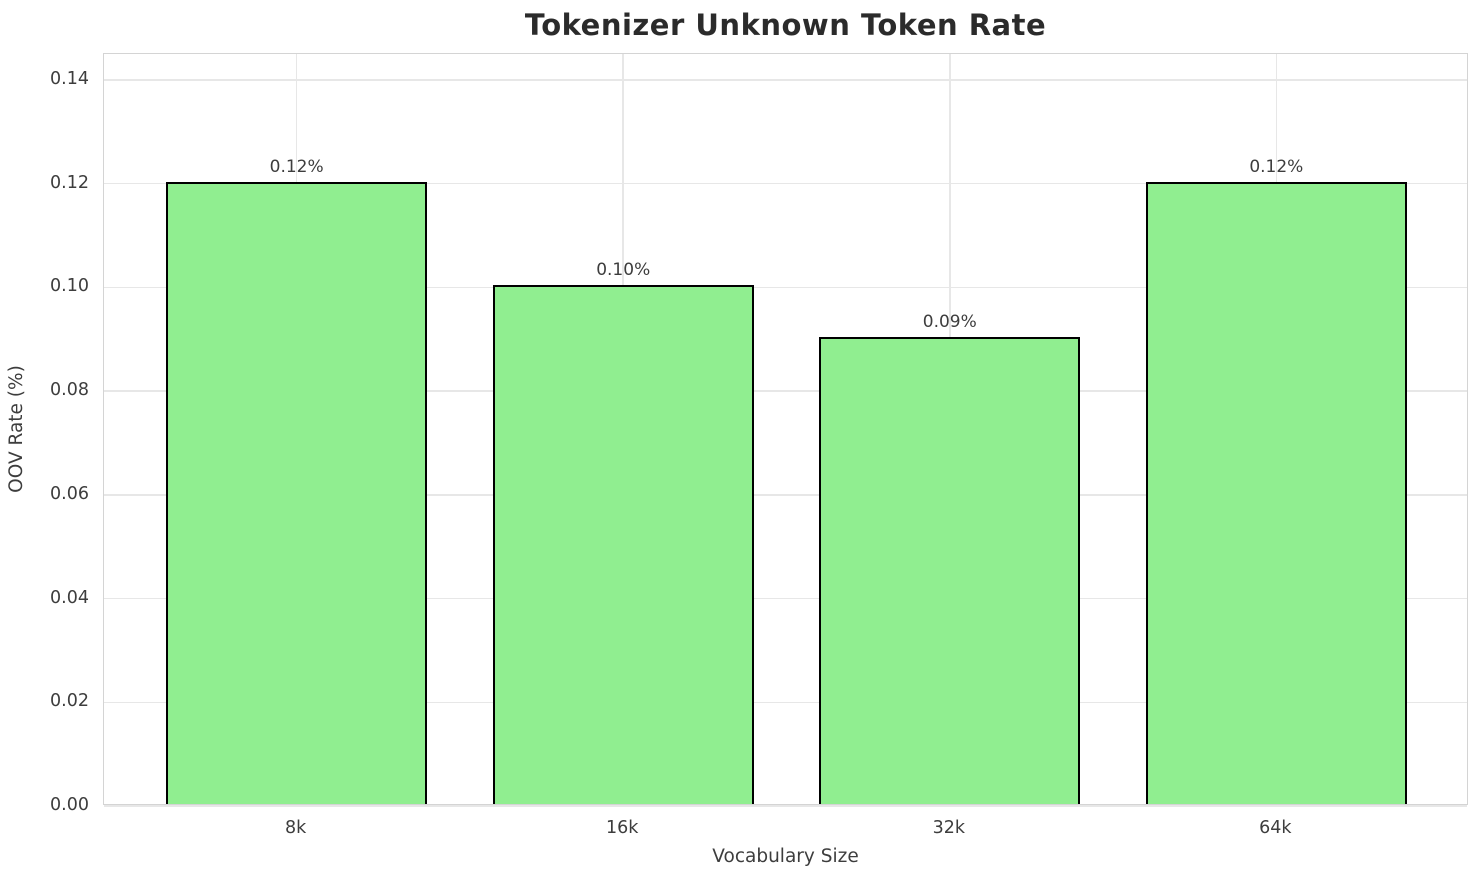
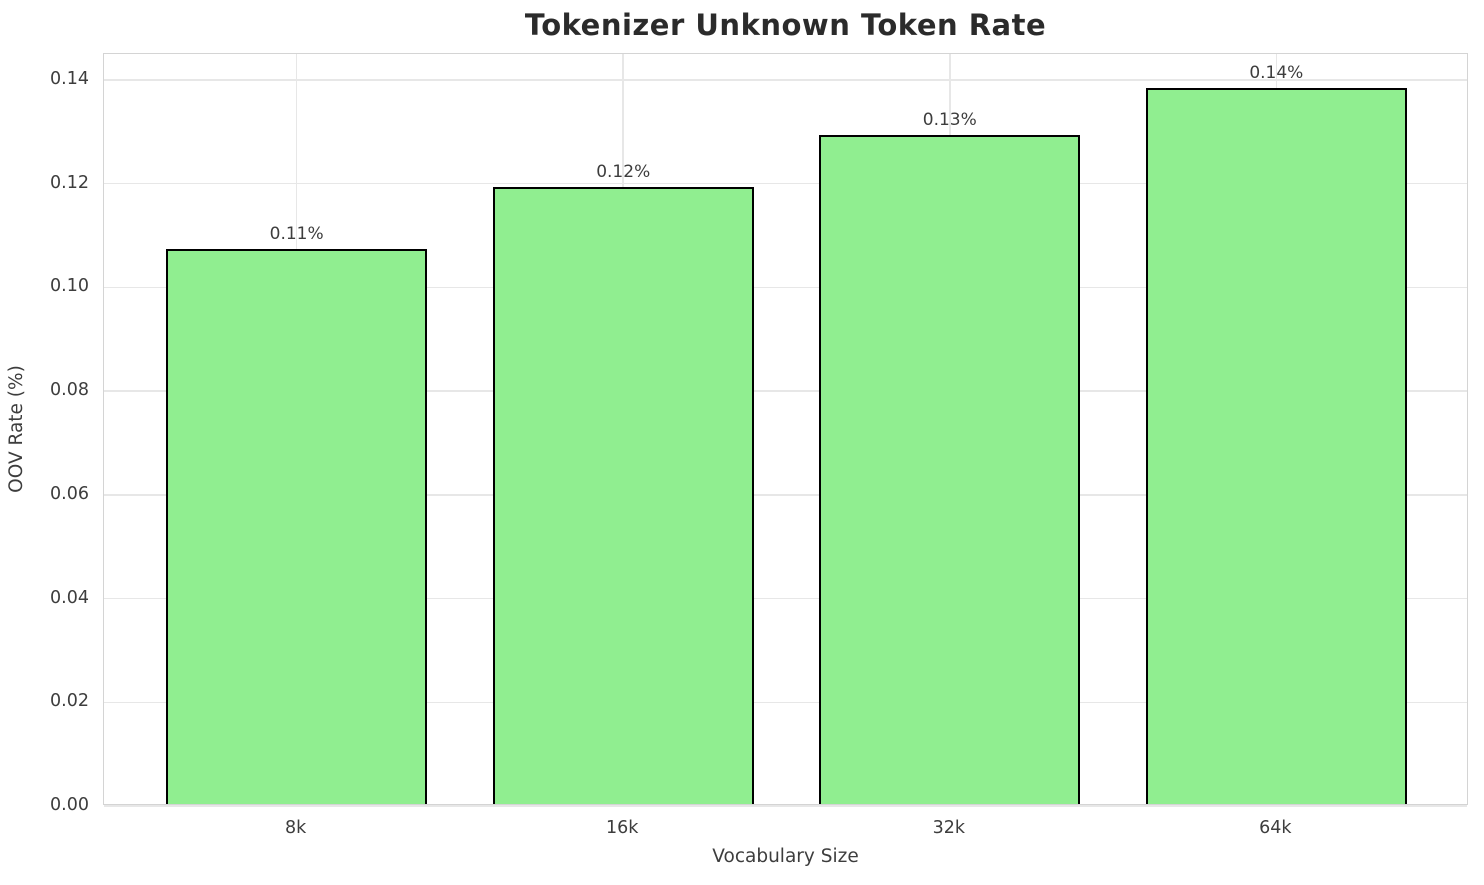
8k: 0.12% -> 0.11%
16k: 0.10% -> 0.12%
32k: 0.09% -> 0.13%
64k: 0.12% -> 0.14%
